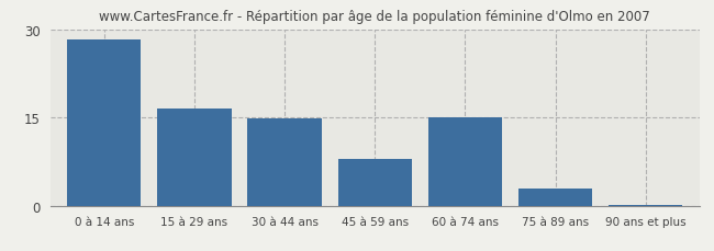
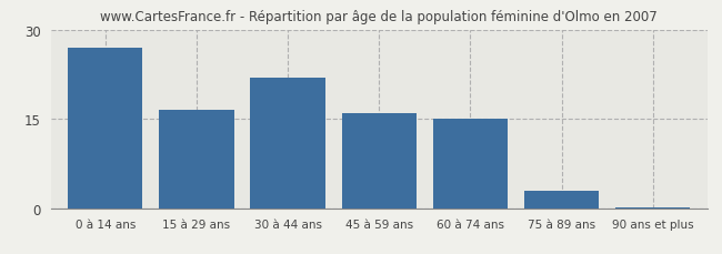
0 à 14 ans: 28.2 -> 27.0
30 à 44 ans: 14.8 -> 22.0
45 à 59 ans: 8.0 -> 16.0
